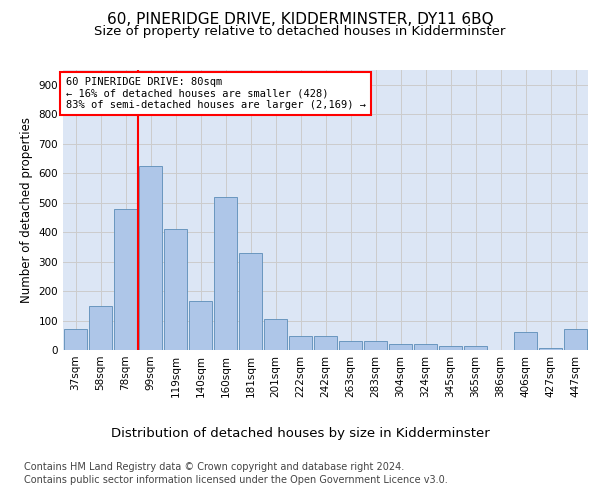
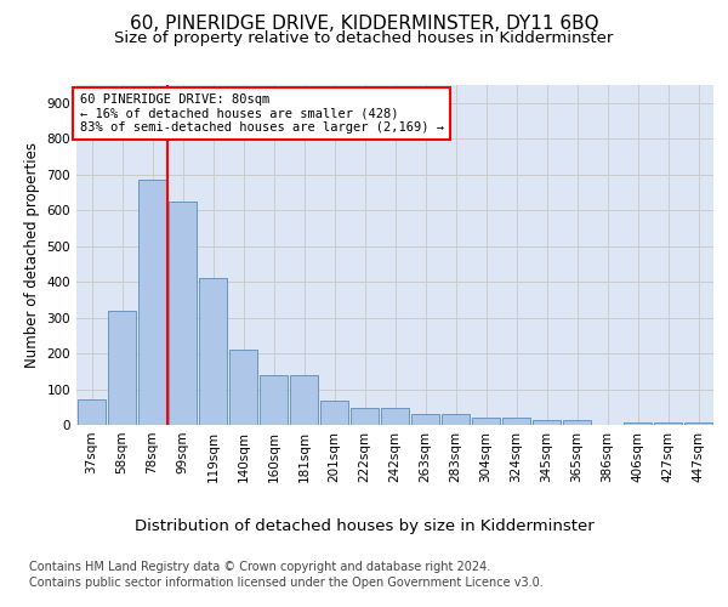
58sqm: 150 -> 318
78sqm: 480 -> 685
140sqm: 165 -> 210
160sqm: 520 -> 138
181sqm: 330 -> 138
201sqm: 105 -> 68
406sqm: 60 -> 7
447sqm: 70 -> 7
